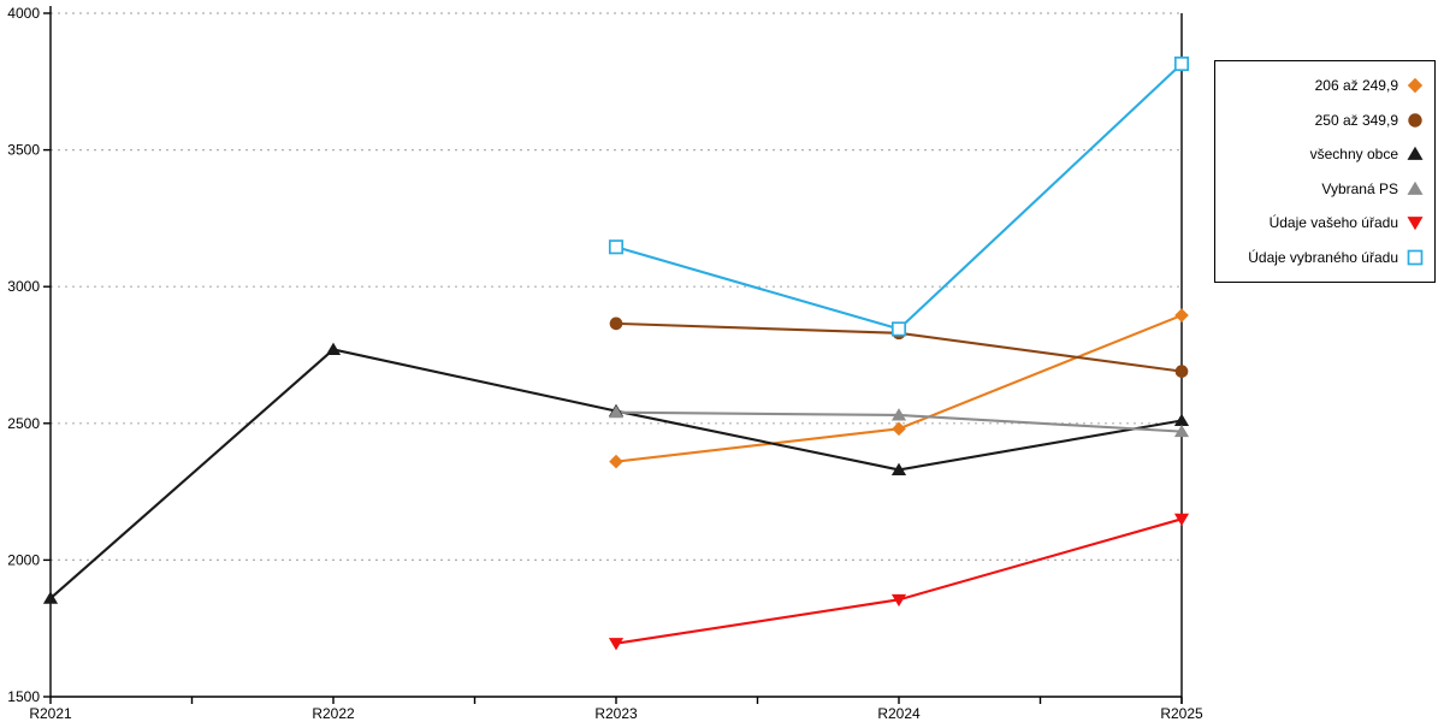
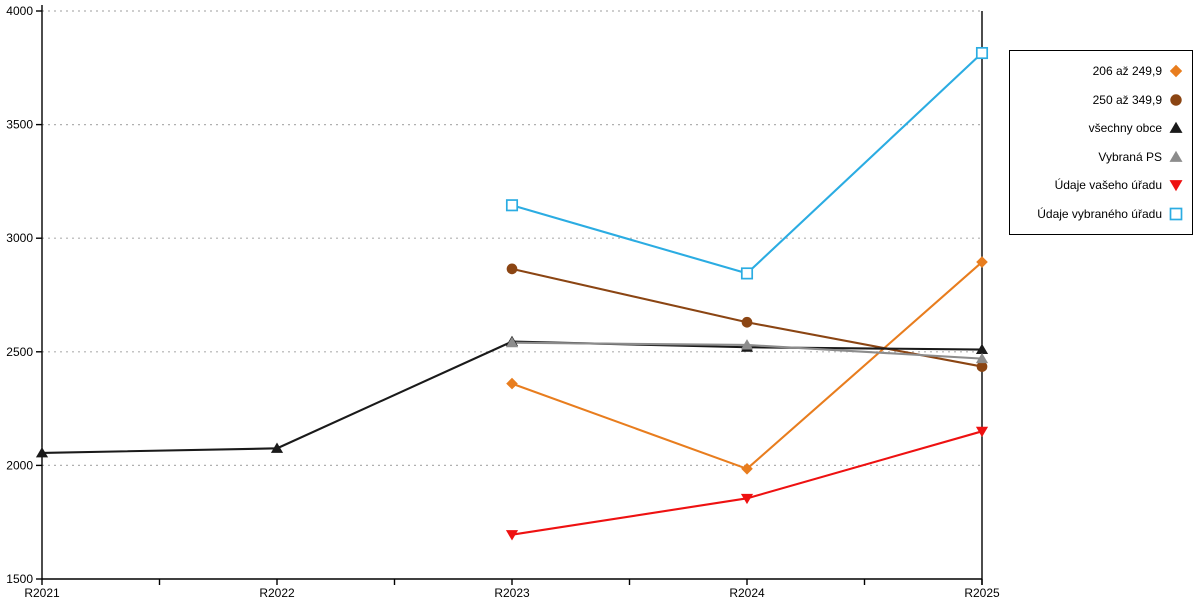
všechny obce/R2021: 1860 -> 2060
všechny obce/R2022: 2770 -> 2080
206 až 249,9/R2024: 2480 -> 1980
250 až 349,9/R2024: 2830 -> 2630
všechny obce/R2024: 2330 -> 2520
250 až 349,9/R2025: 2690 -> 2440
